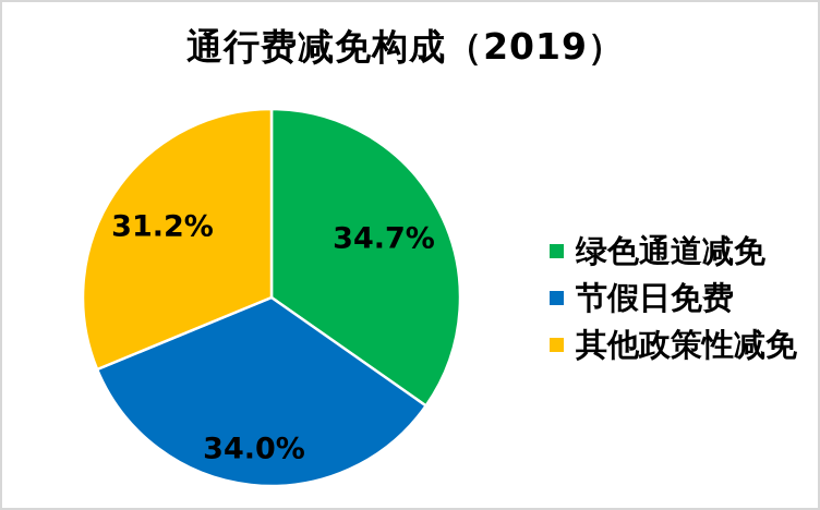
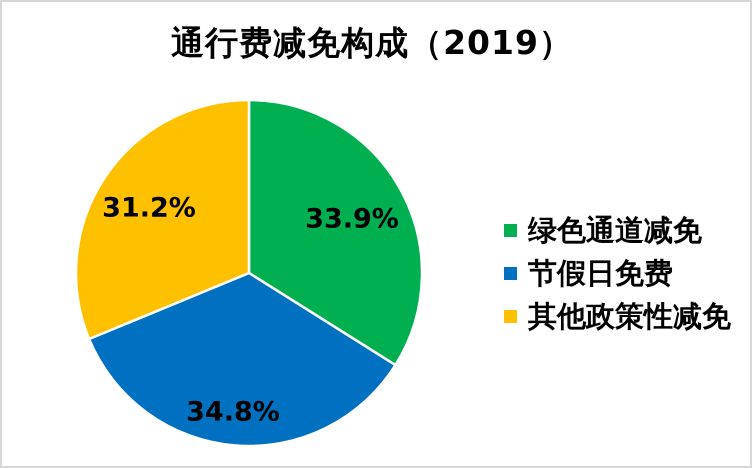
绿色通道减免: 34.7% -> 33.9%
节假日免费: 34.0% -> 34.8%
